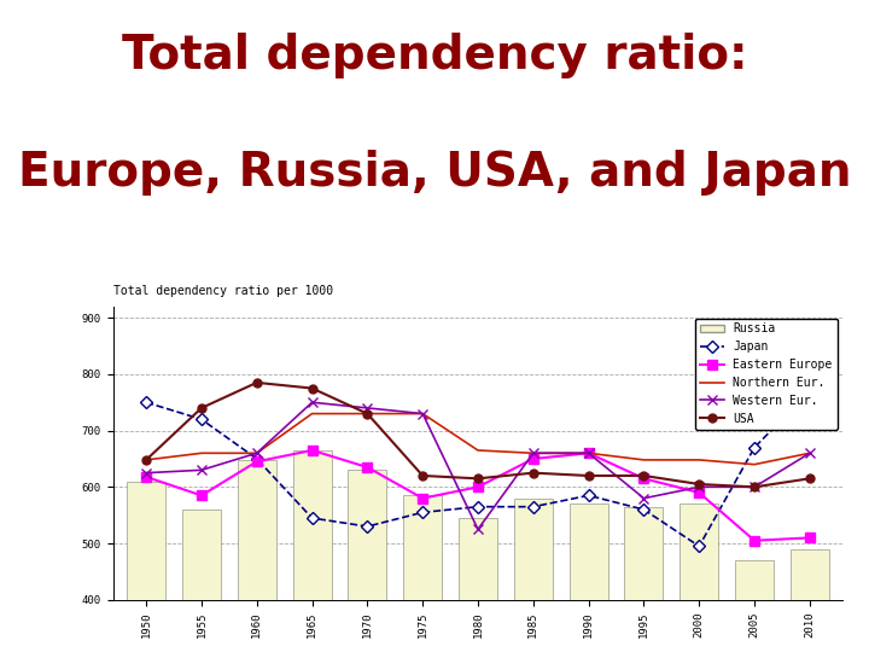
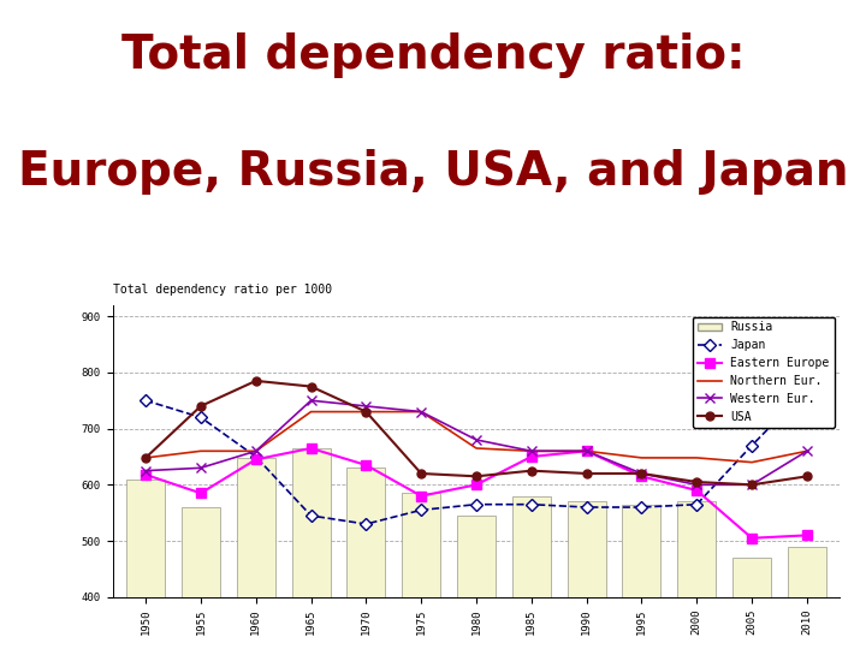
Western Eur./1980: 525 -> 680
Japan/1990: 585 -> 560
Western Eur./1995: 580 -> 620
Japan/2000: 495 -> 565
